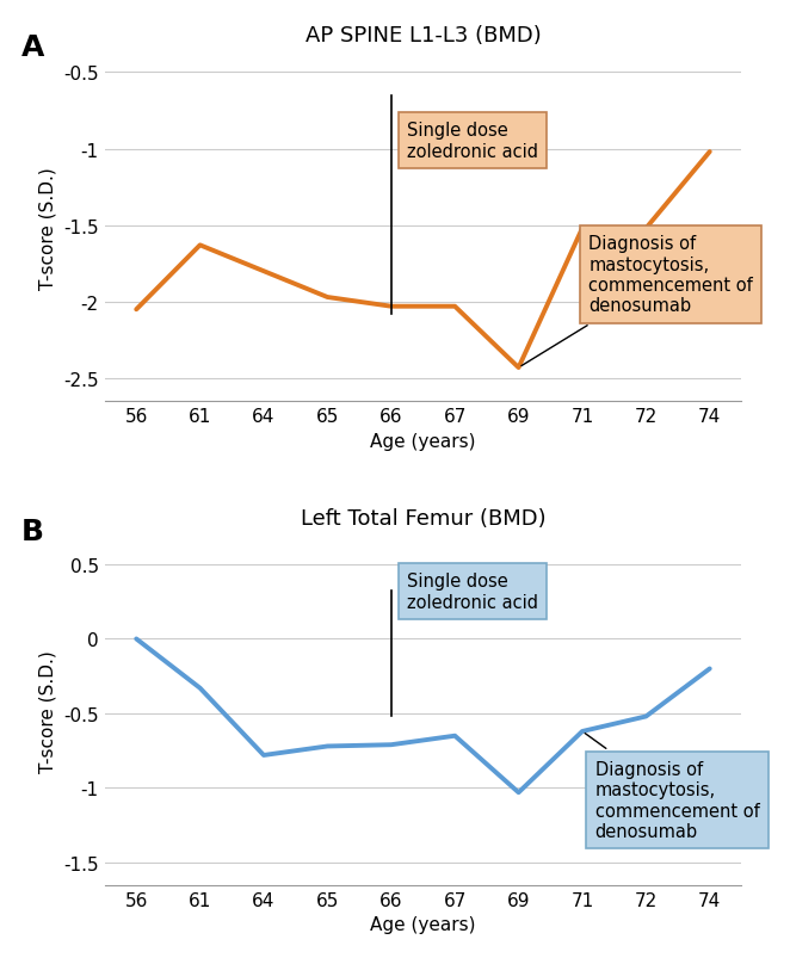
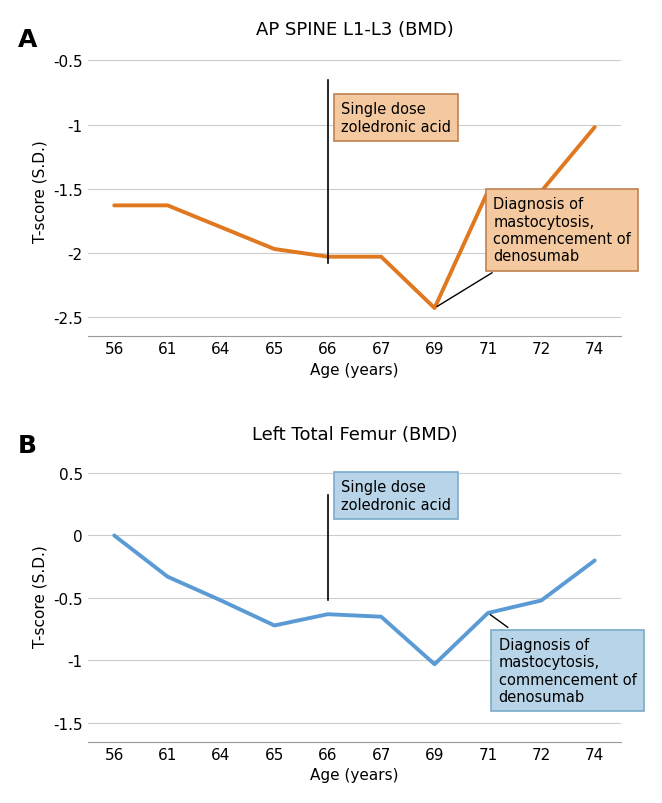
AP SPINE L1-L3 (BMD)/56: -2.05 -> -1.63
Left Total Femur (BMD)/64: -0.78 -> -0.52
Left Total Femur (BMD)/66: -0.71 -> -0.63
